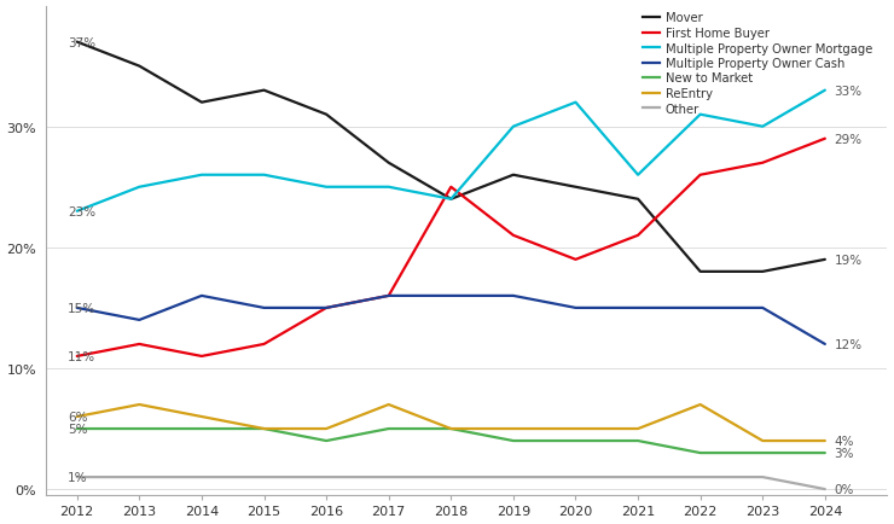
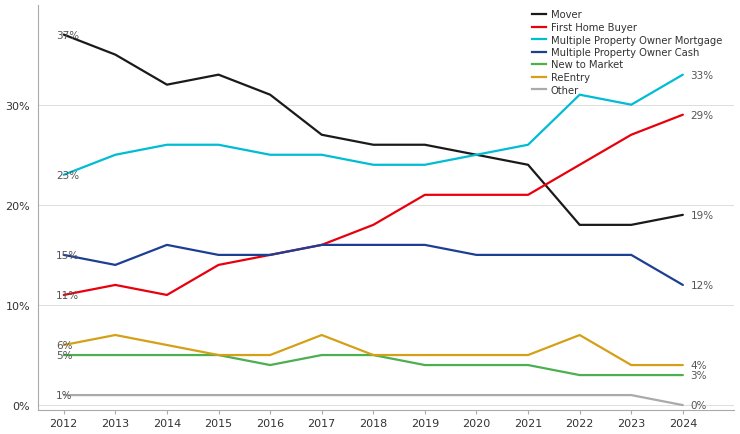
First Home Buyer/2015: 12% -> 14%
Mover/2018: 24% -> 26%
First Home Buyer/2018: 25% -> 18%
Multiple Property Owner Mortgage/2019: 30% -> 24%
First Home Buyer/2020: 19% -> 21%
Multiple Property Owner Mortgage/2020: 32% -> 25%
First Home Buyer/2022: 26% -> 24%
